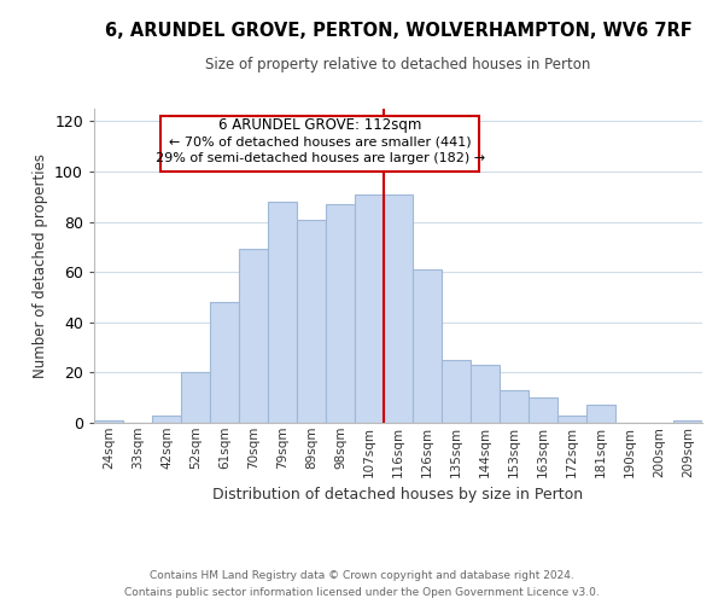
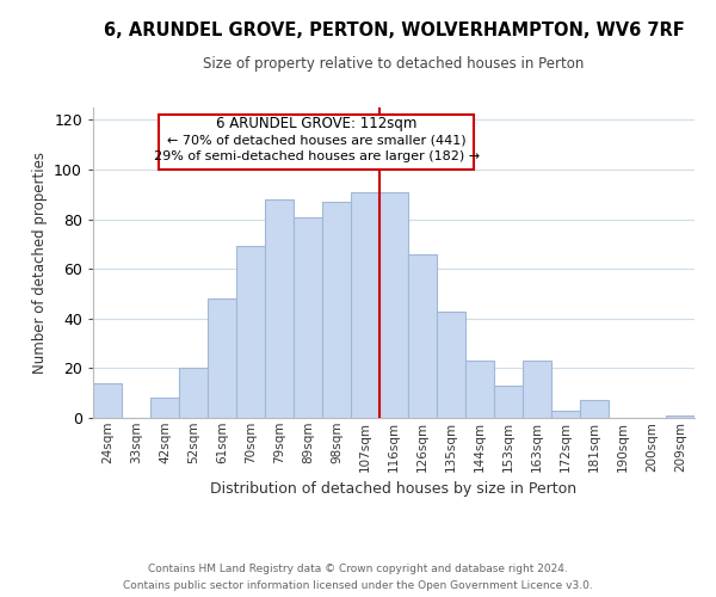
24sqm: 1 -> 14
42sqm: 3 -> 8
126sqm: 61 -> 66
135sqm: 25 -> 43
163sqm: 10 -> 23
